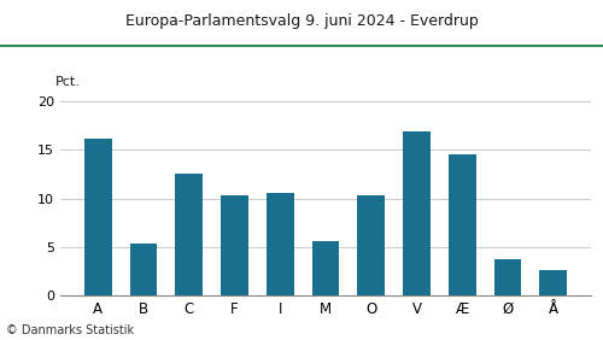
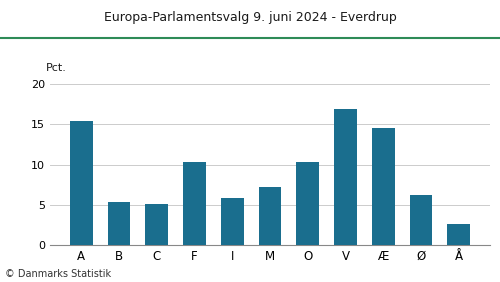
A: 16.2 -> 15.4
C: 12.6 -> 5.1
I: 10.6 -> 5.9
M: 5.6 -> 7.2
Ø: 3.8 -> 6.3
